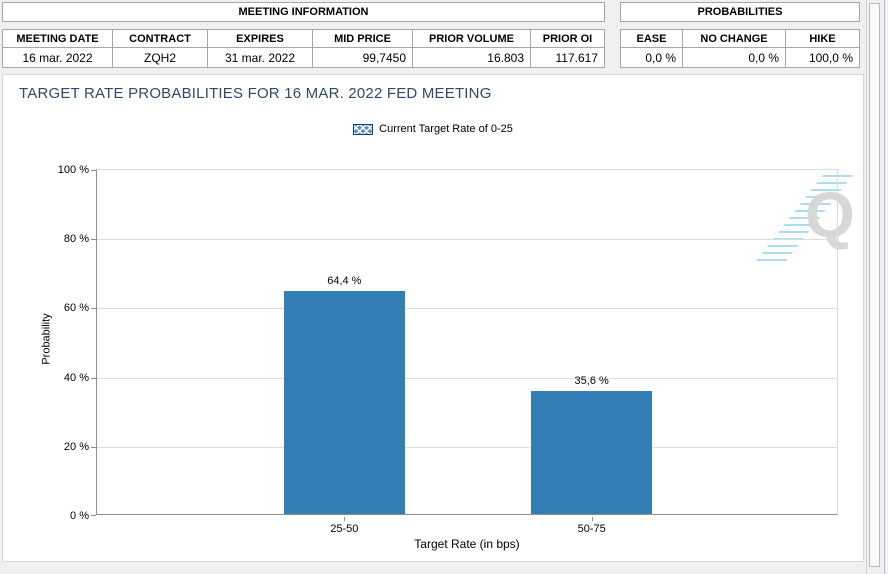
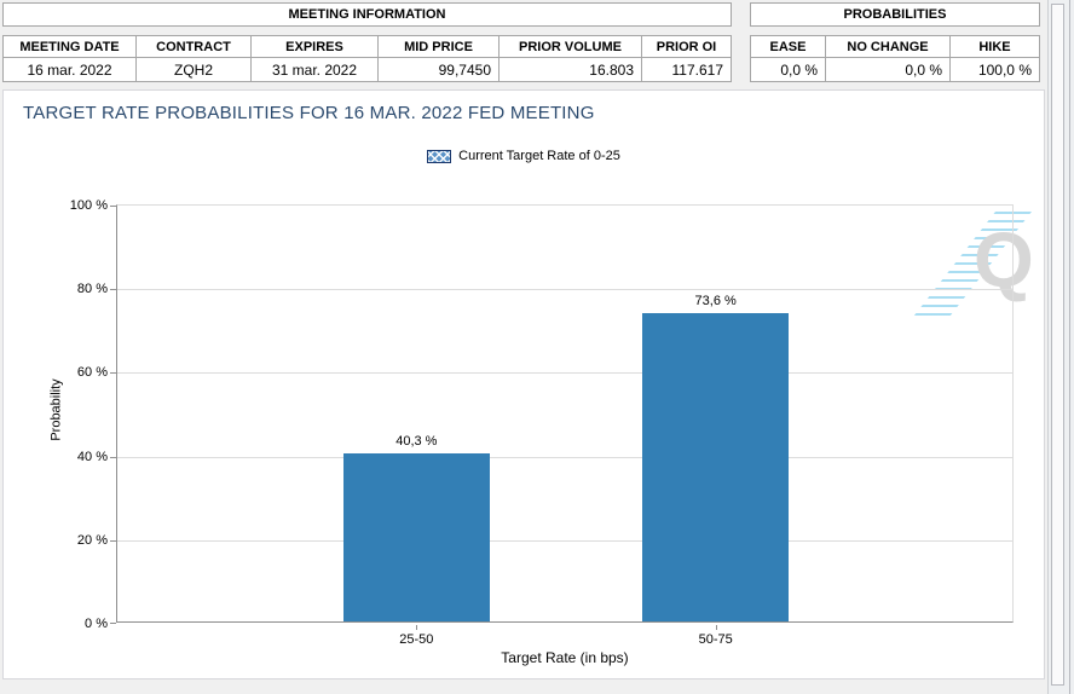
25-50: 64,4 -> 40,3
50-75: 35,6 -> 73,6
